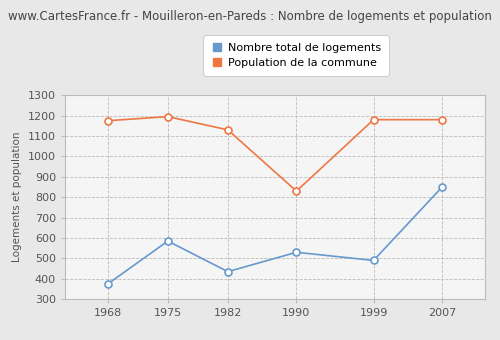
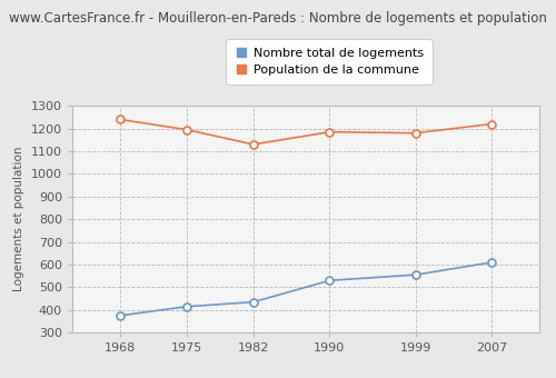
Population de la commune/1968: 1175 -> 1240
Nombre total de logements/1975: 585 -> 415
Population de la commune/1990: 830 -> 1185
Nombre total de logements/1999: 490 -> 555
Nombre total de logements/2007: 850 -> 610
Population de la commune/2007: 1180 -> 1220
